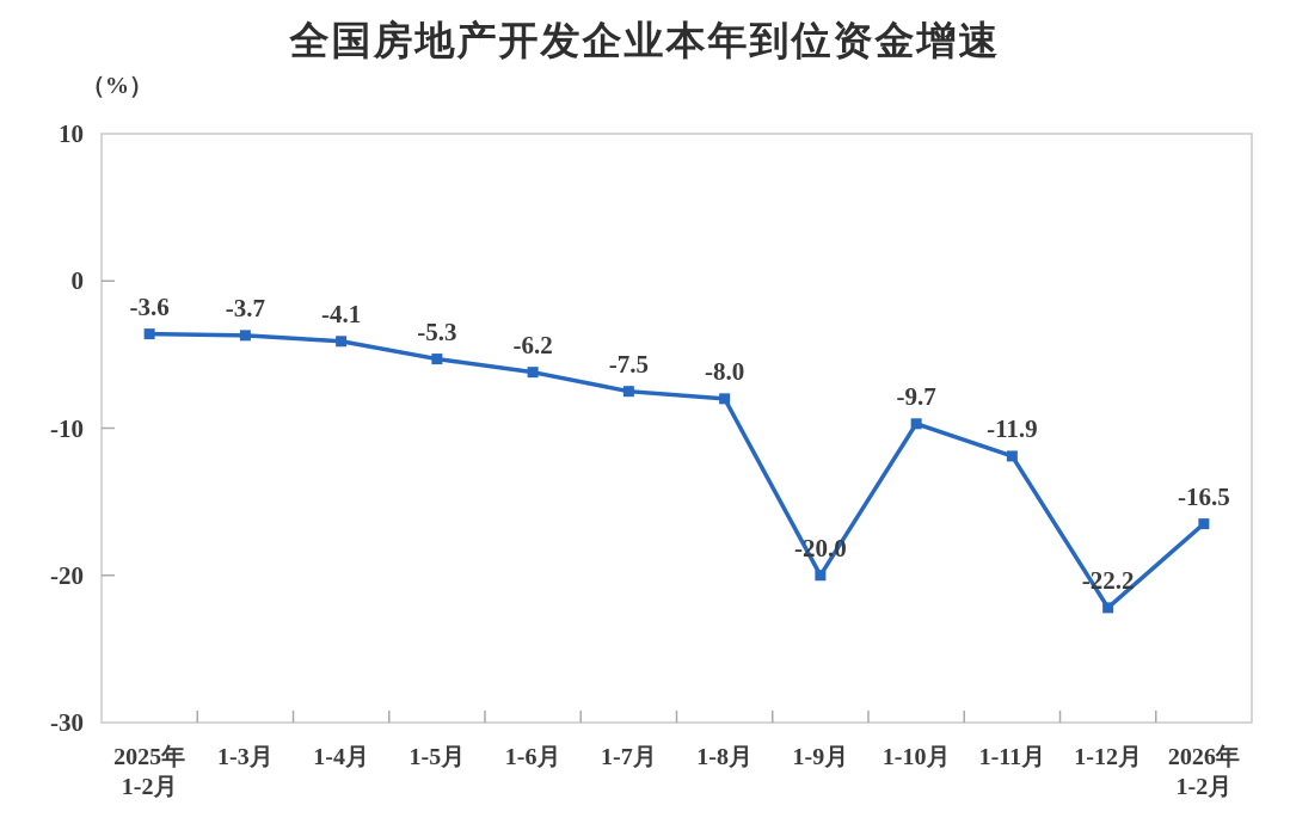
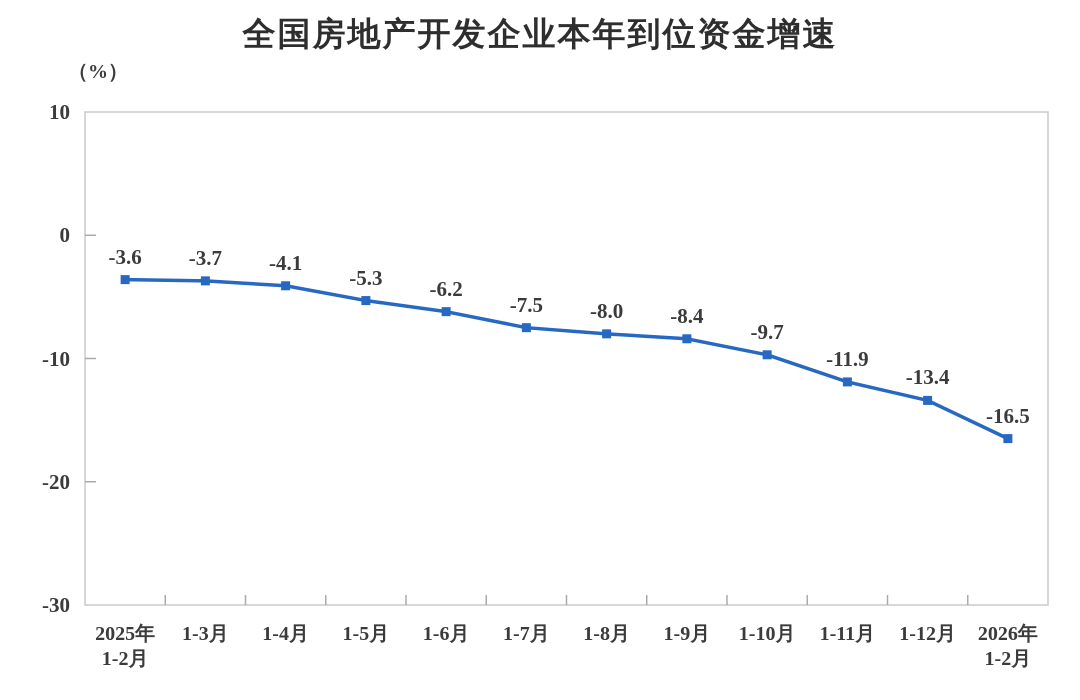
1-9月: -20.0 -> -8.4
1-12月: -22.2 -> -13.4
